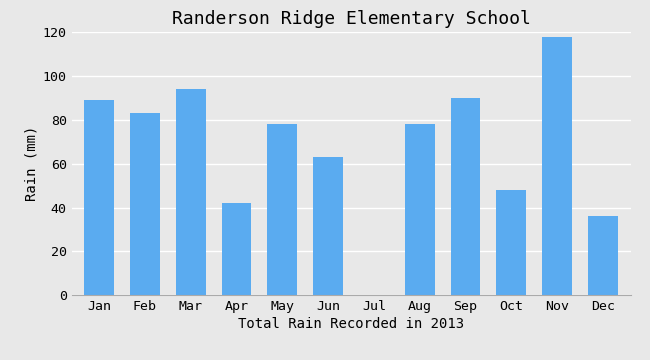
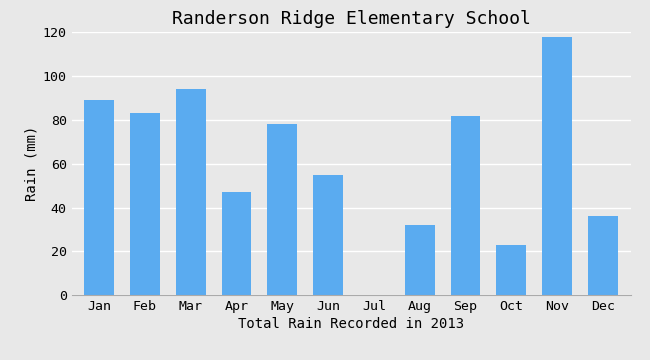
Apr: 42 -> 47
Jun: 63 -> 55
Aug: 78 -> 32
Sep: 90 -> 82
Oct: 48 -> 23
